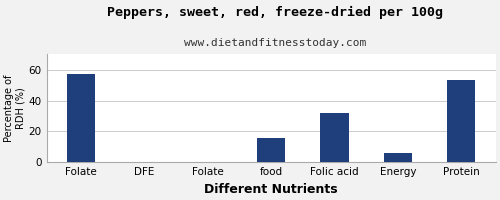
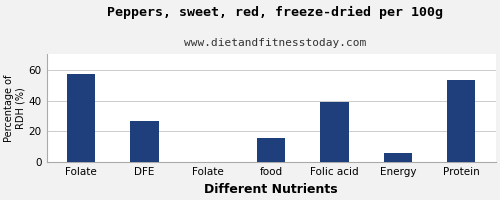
DFE: 0 -> 27
Folic acid: 32 -> 39
